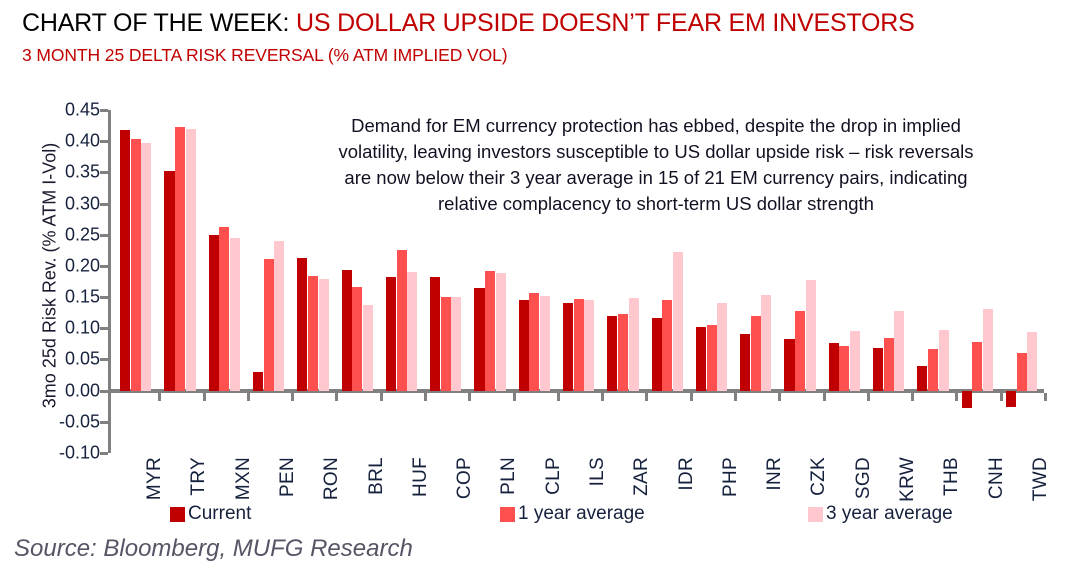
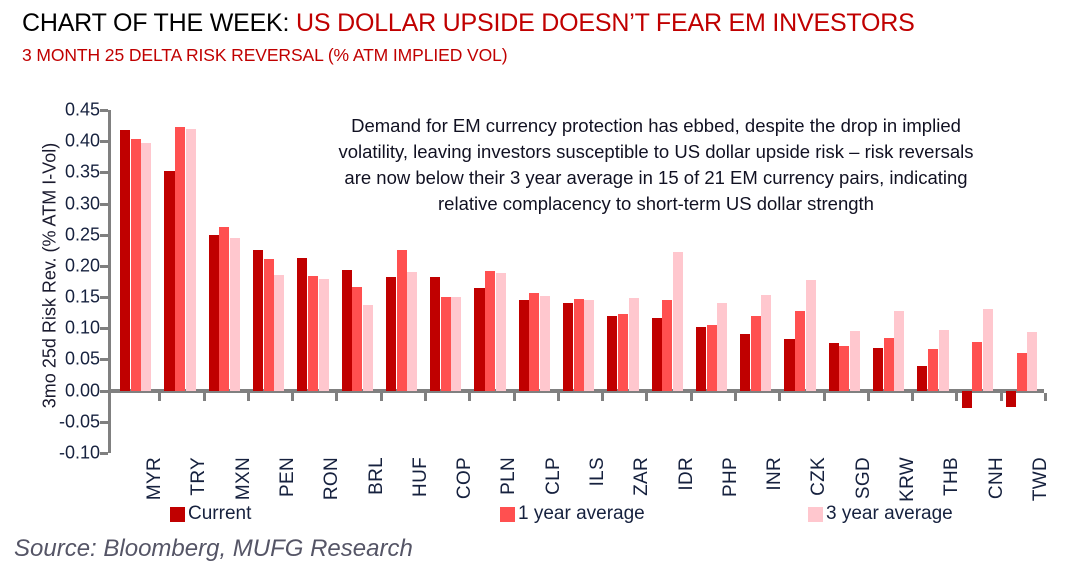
Current/PEN: 0.03 -> 0.23
3 year average/PEN: 0.24 -> 0.19
